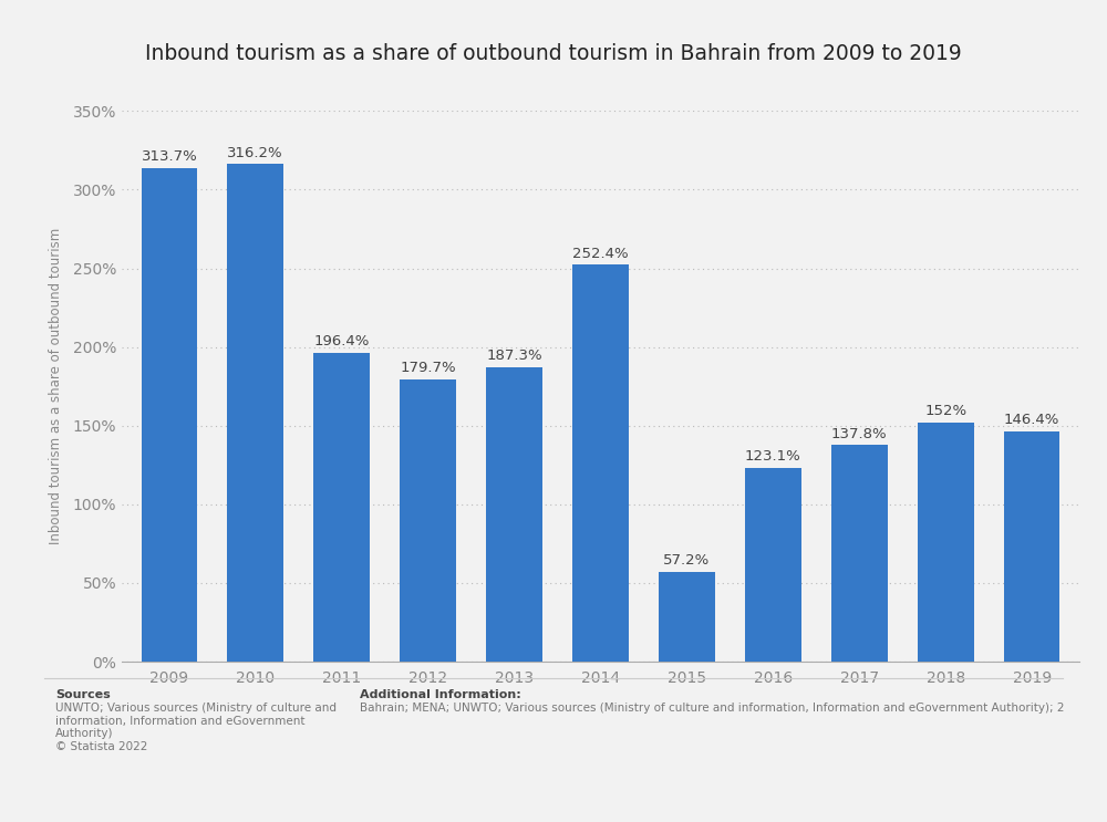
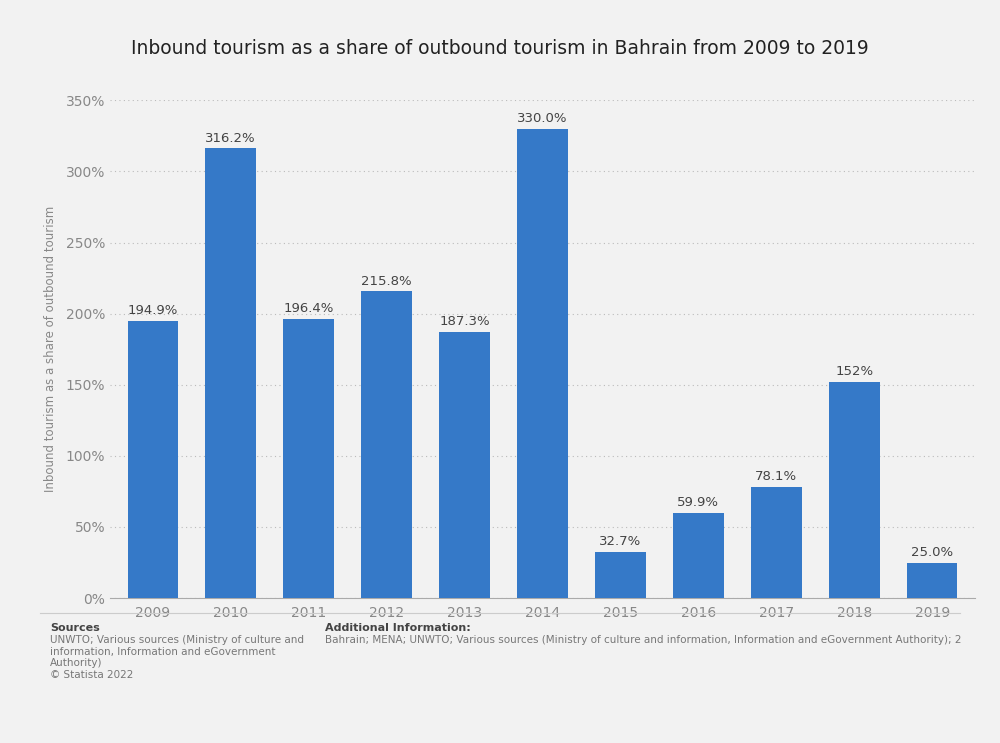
2009: 313.7% -> 194.9%
2012: 179.7% -> 215.8%
2014: 252.4% -> 330.0%
2015: 57.2% -> 32.7%
2016: 123.1% -> 59.9%
2017: 137.8% -> 78.1%
2019: 146.4% -> 25.0%
